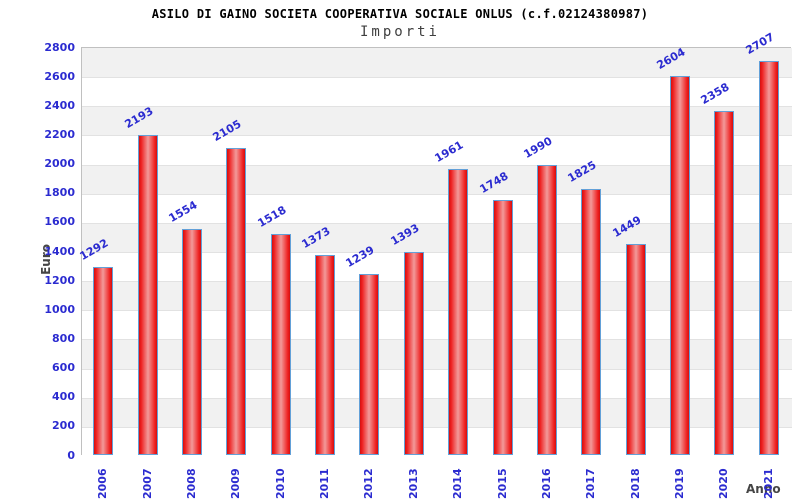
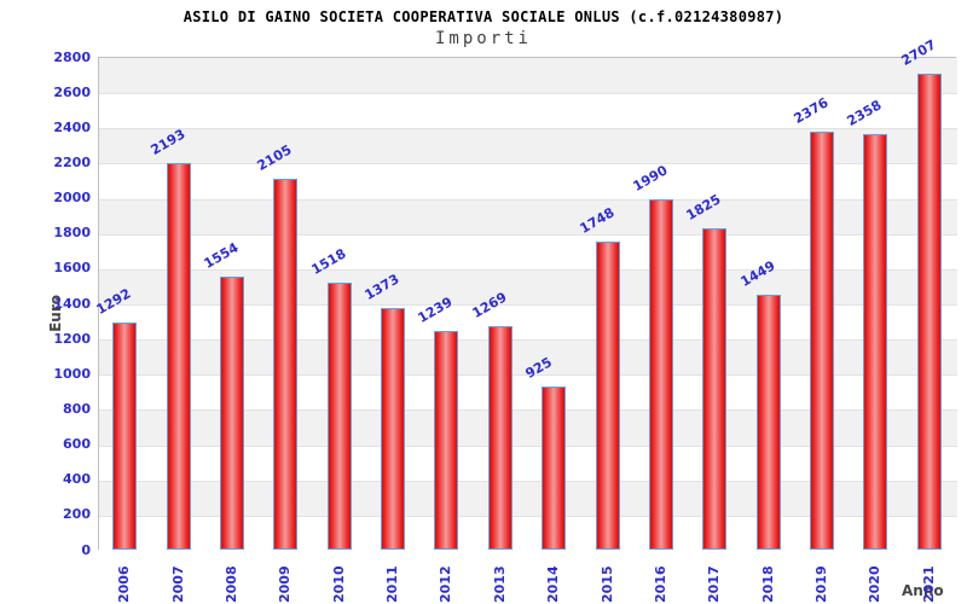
2013: 1393 -> 1269
2014: 1961 -> 925
2019: 2604 -> 2376
